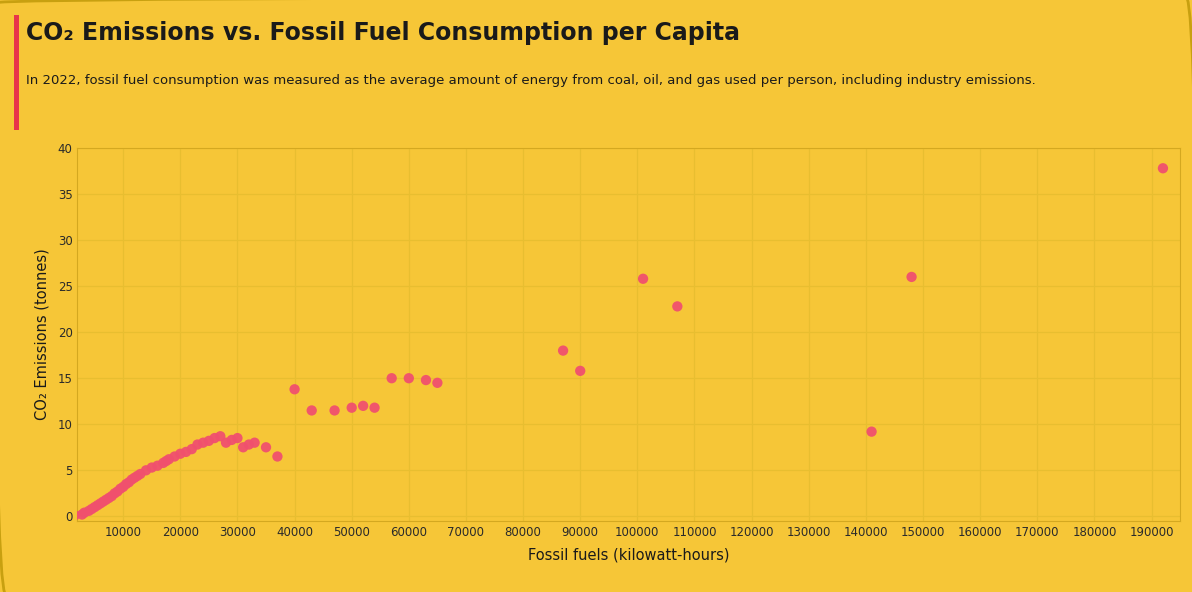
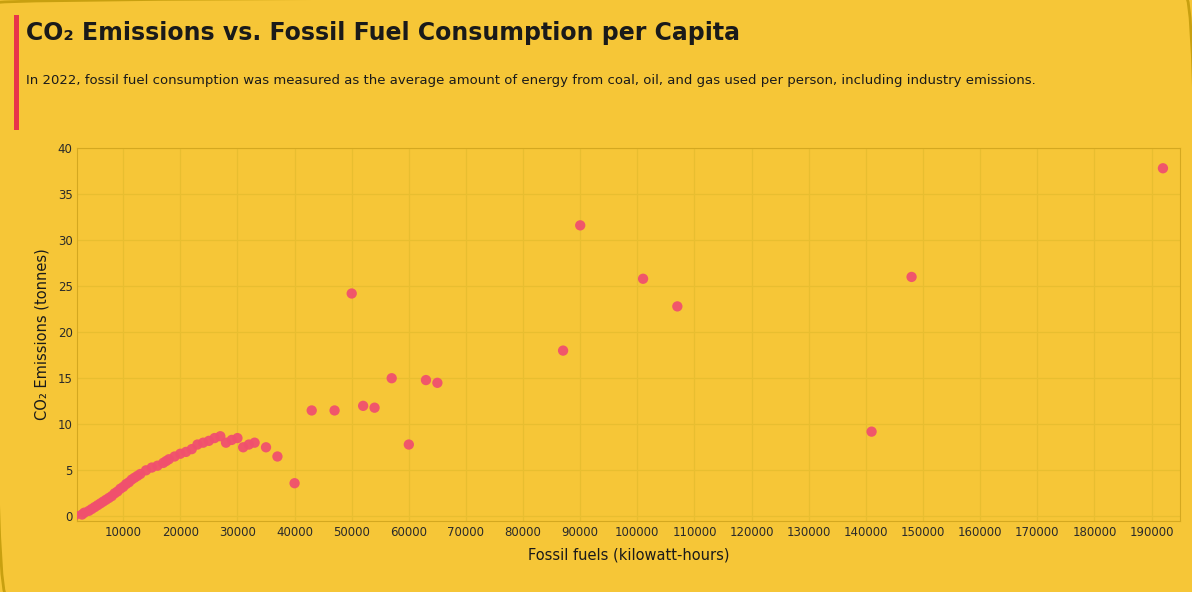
40000: 13.8 -> 3.6
50000: 11.8 -> 24.2
60000: 15.0 -> 7.8
90000: 15.8 -> 31.6
